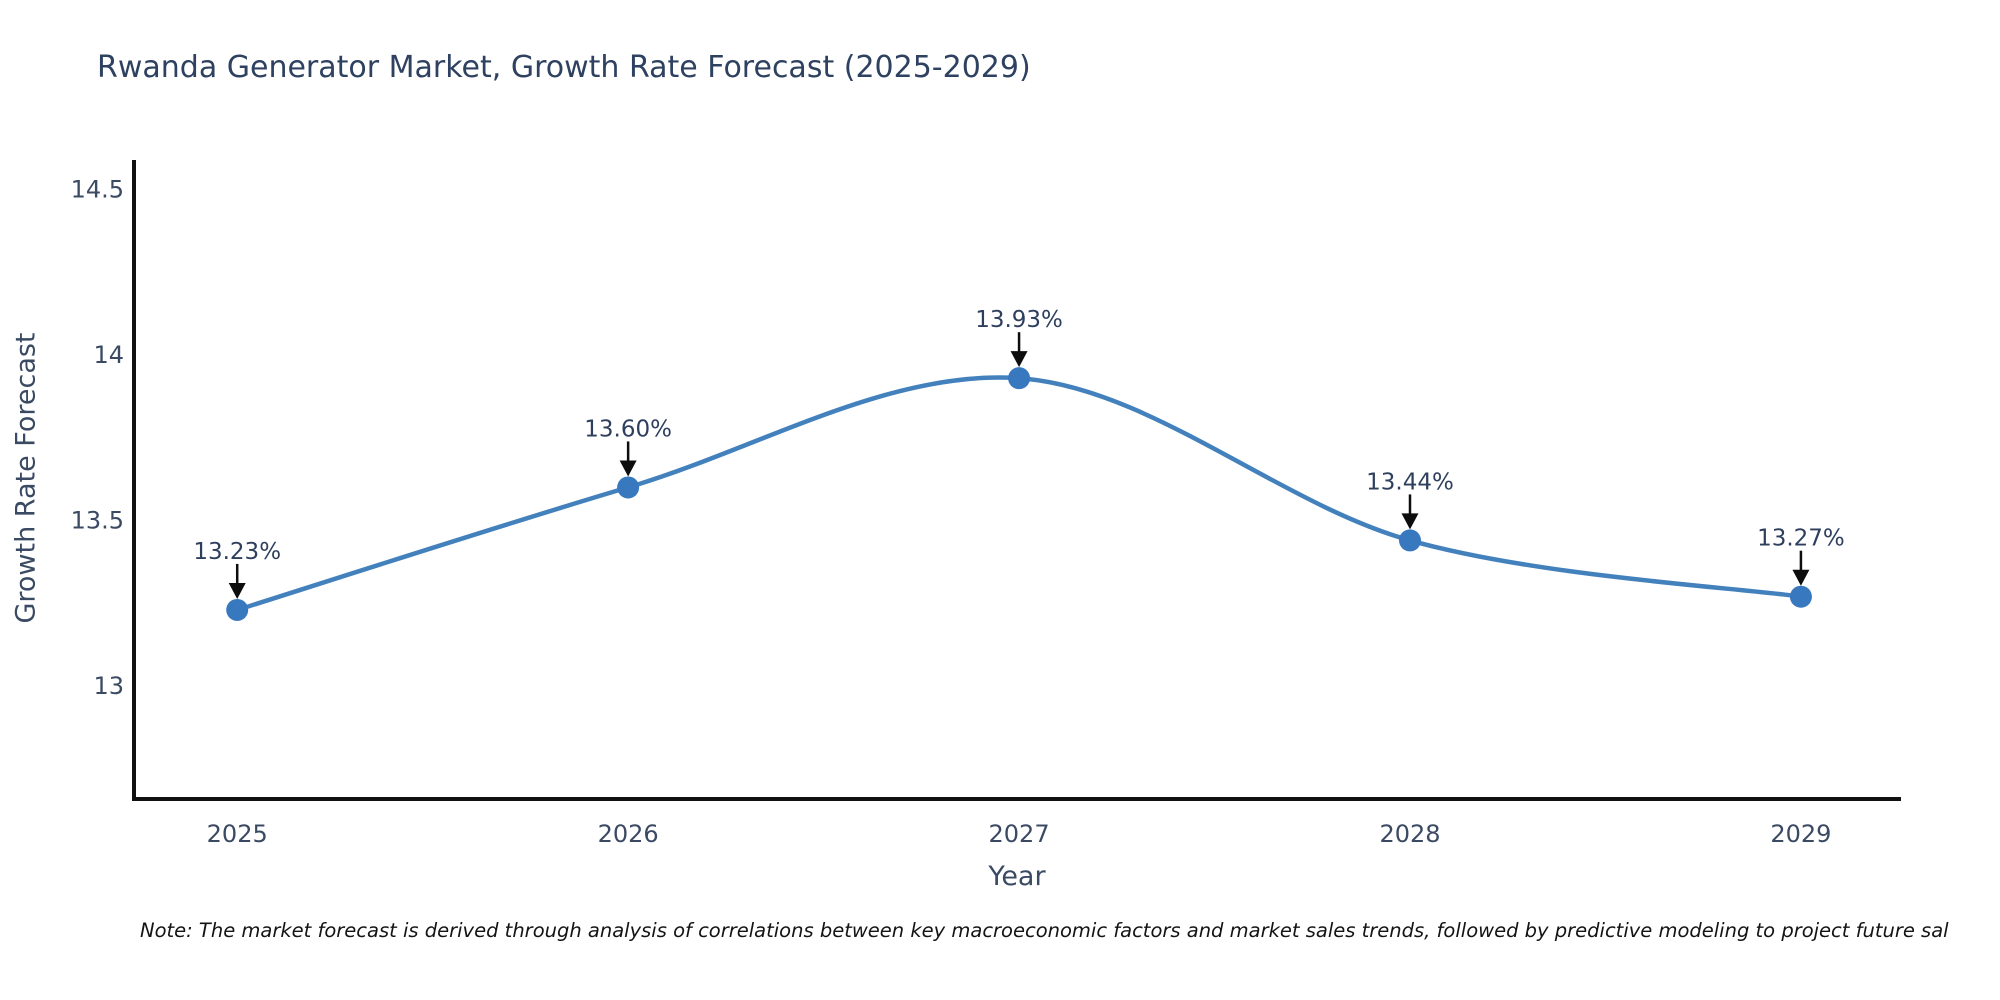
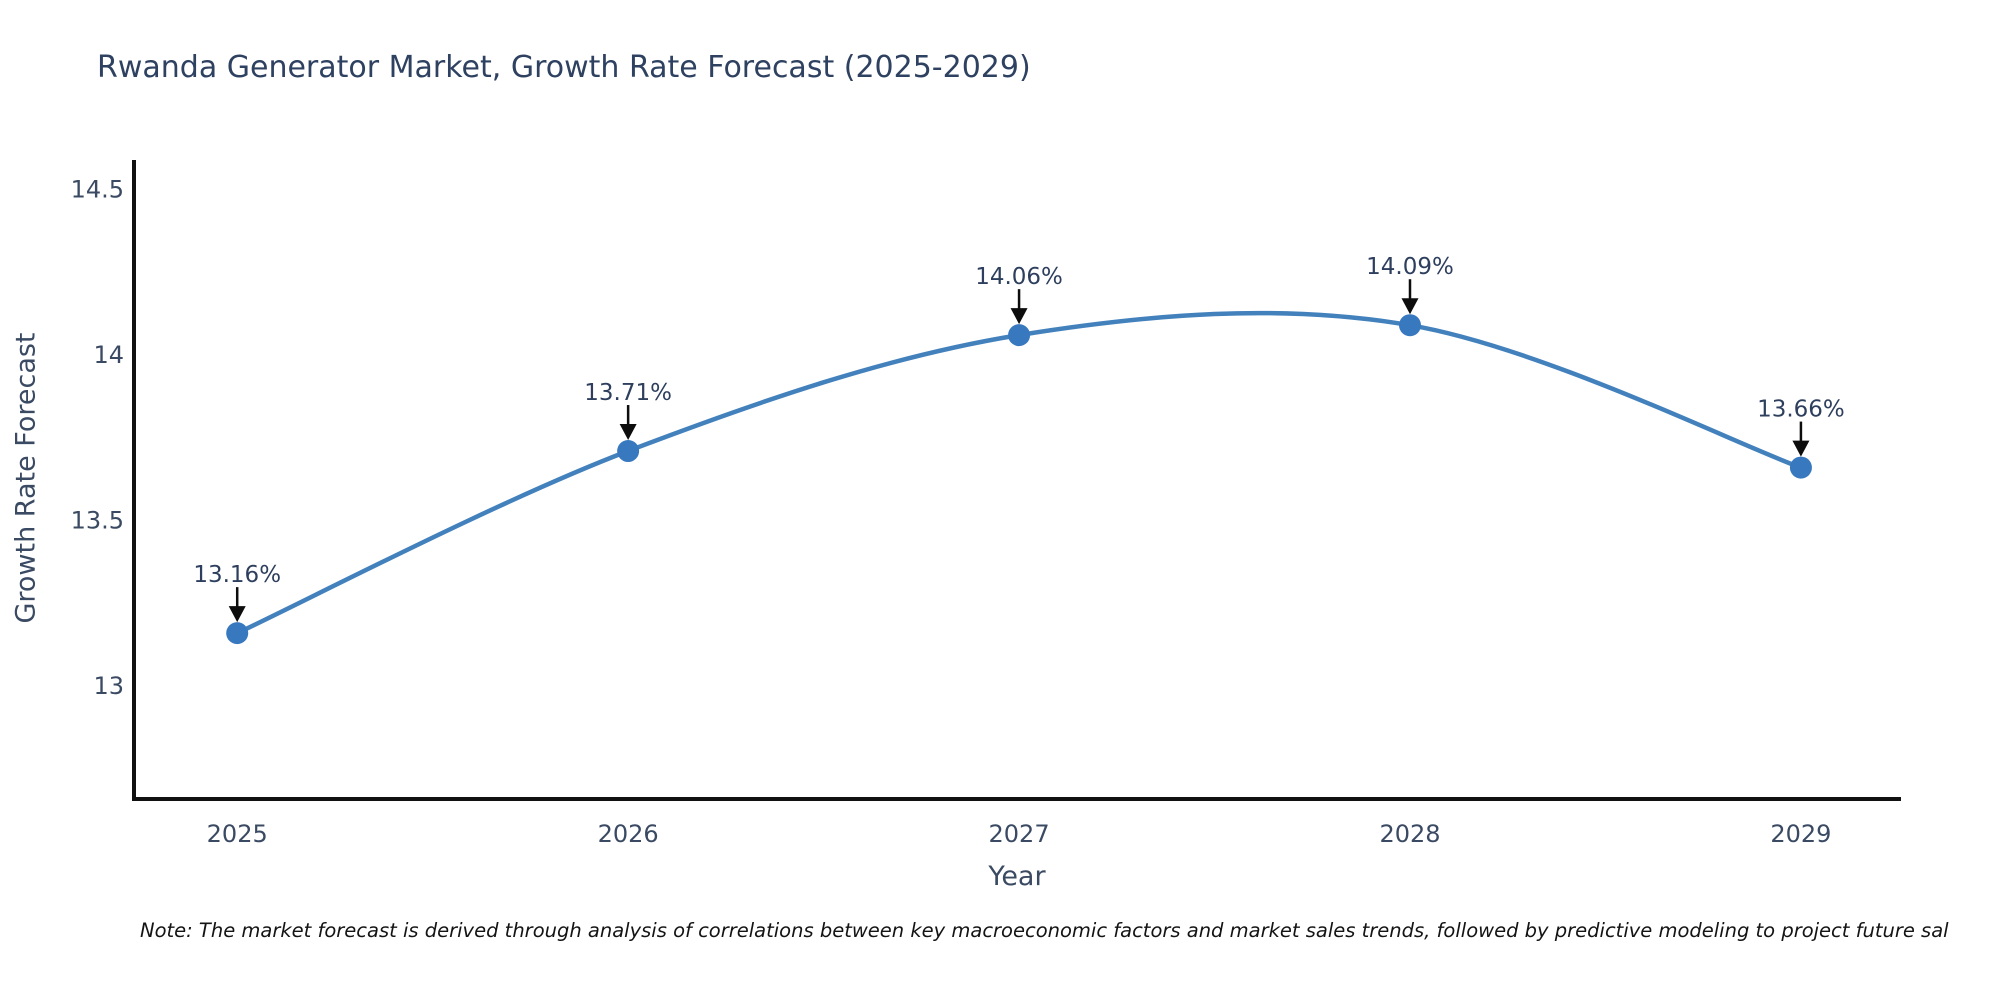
2025: 13.23% -> 13.16%
2026: 13.60% -> 13.71%
2027: 13.93% -> 14.06%
2028: 13.44% -> 14.09%
2029: 13.27% -> 13.66%
